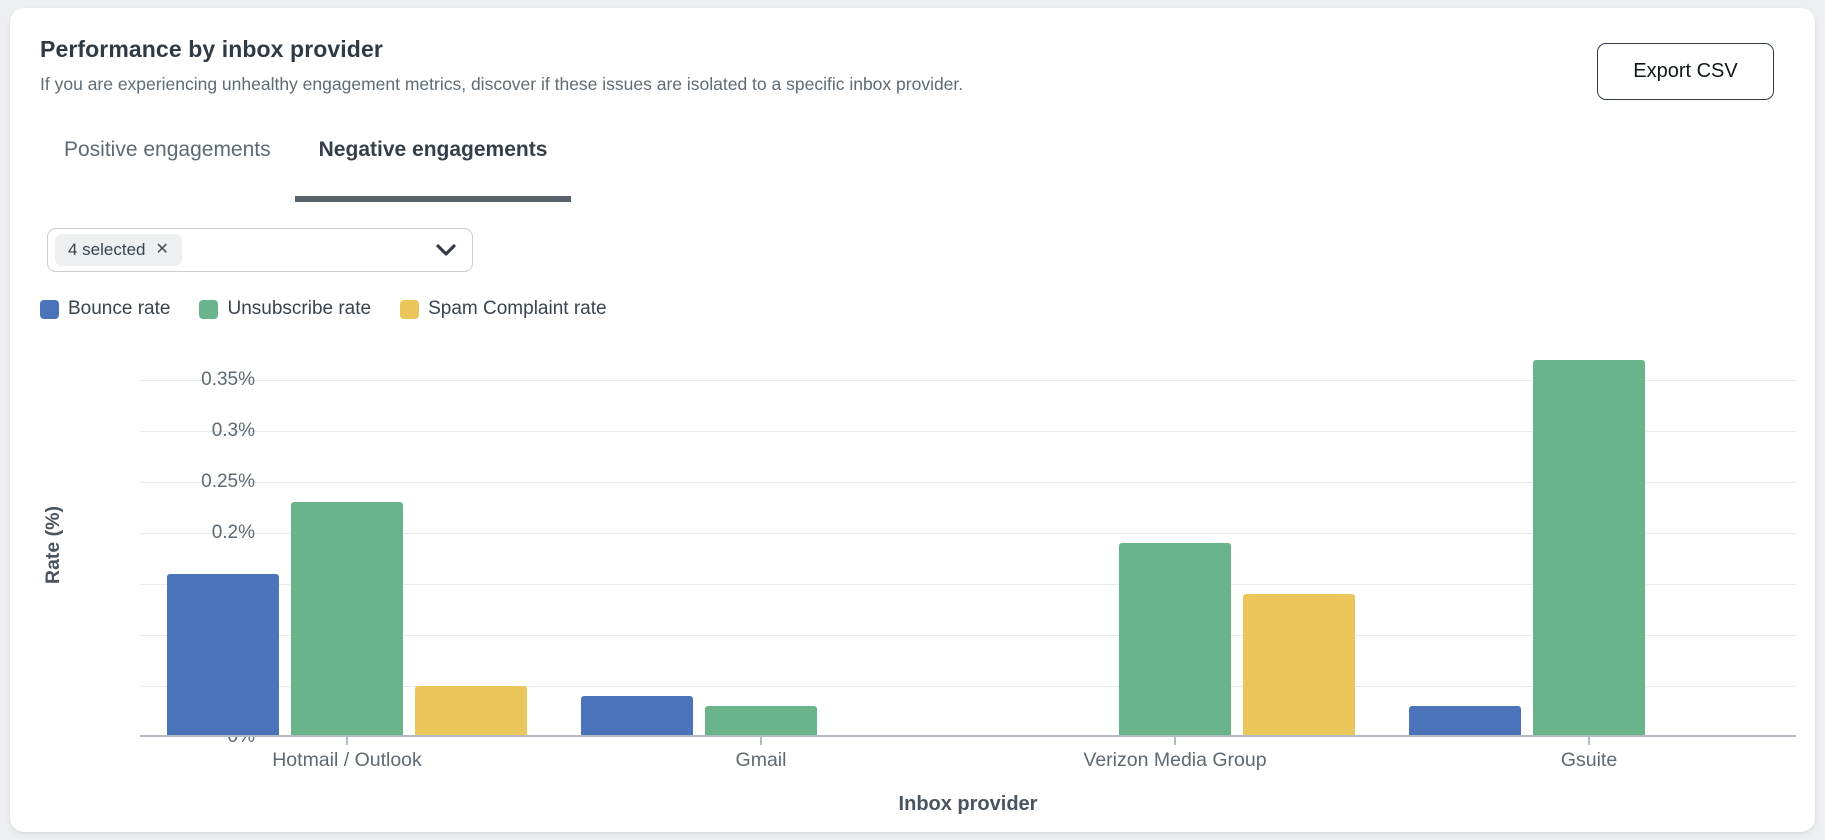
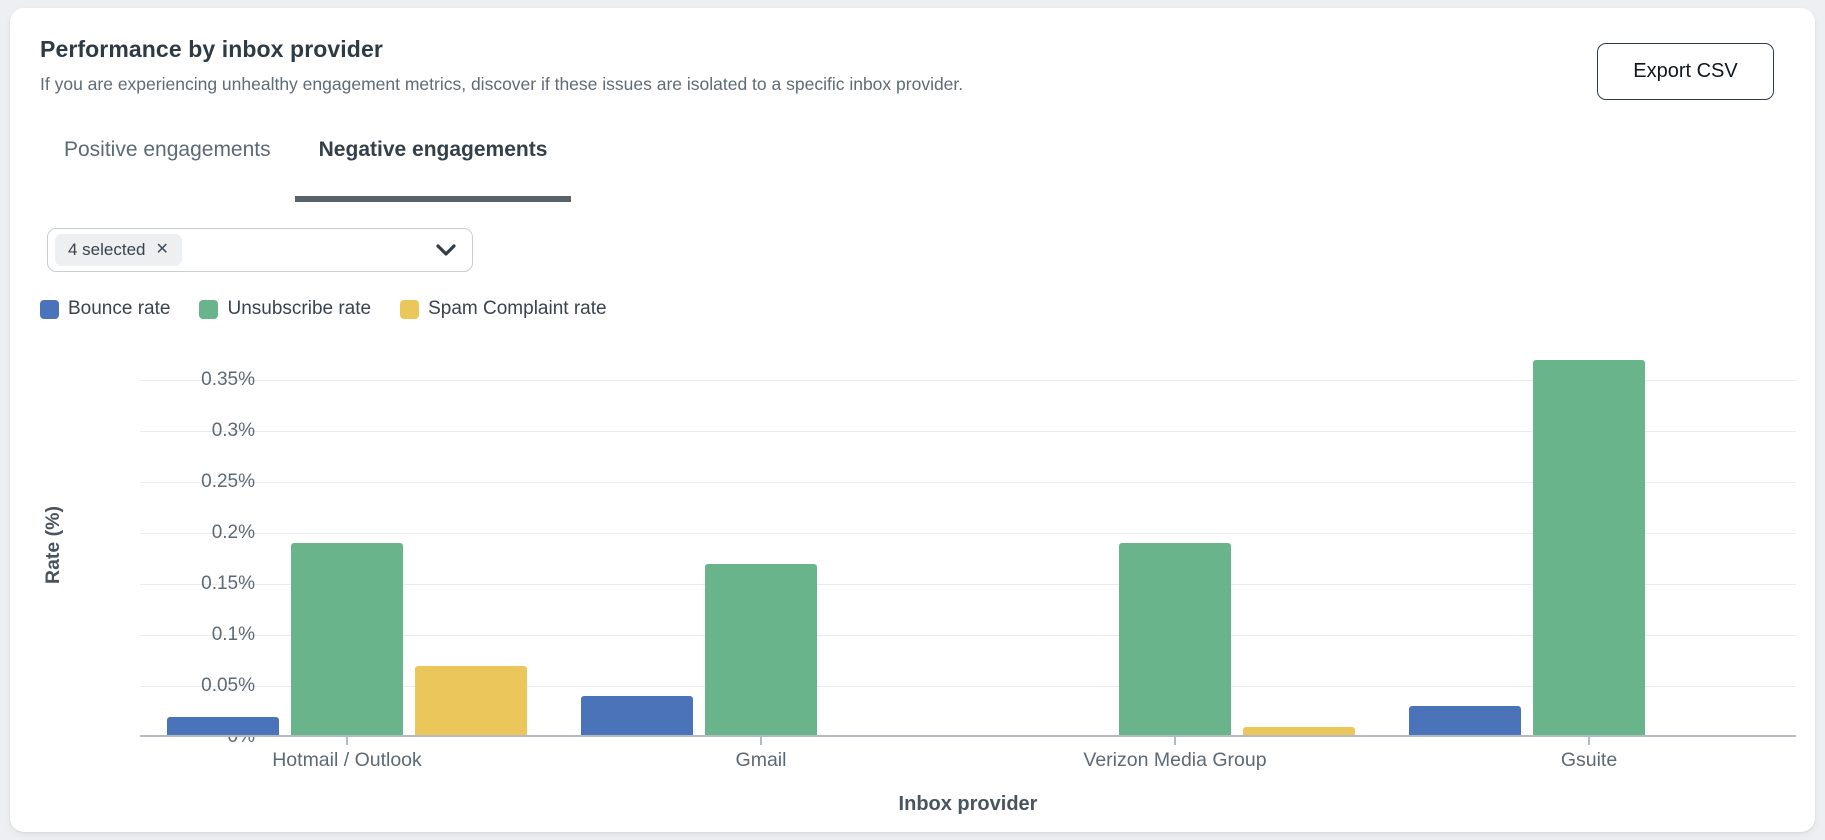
Bounce rate/Hotmail / Outlook: 0.16% -> 0.02%
Unsubscribe rate/Hotmail / Outlook: 0.23% -> 0.19%
Spam Complaint rate/Hotmail / Outlook: 0.05% -> 0.07%
Unsubscribe rate/Gmail: 0.03% -> 0.17%
Spam Complaint rate/Verizon Media Group: 0.14% -> 0.01%
